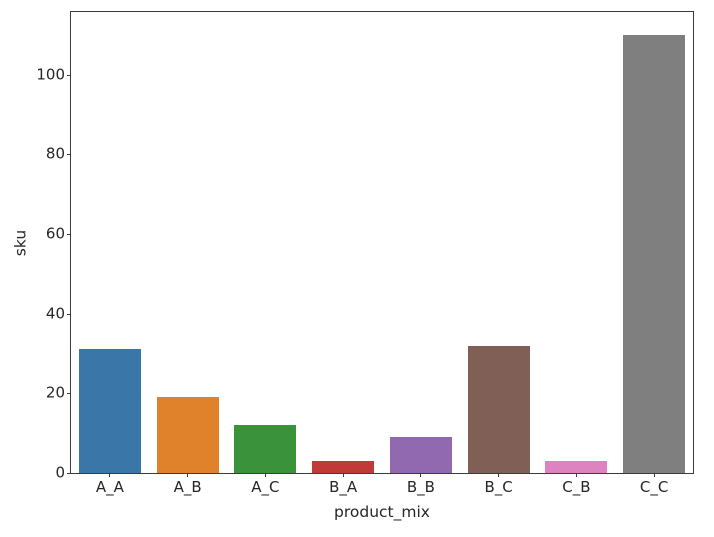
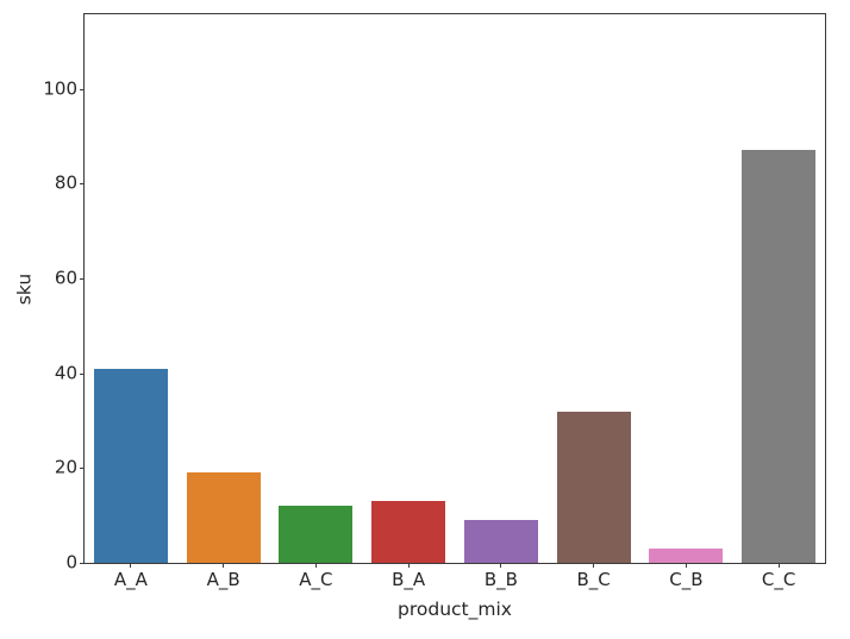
A_A: 31 -> 41
B_A: 3 -> 13
C_C: 110 -> 87
